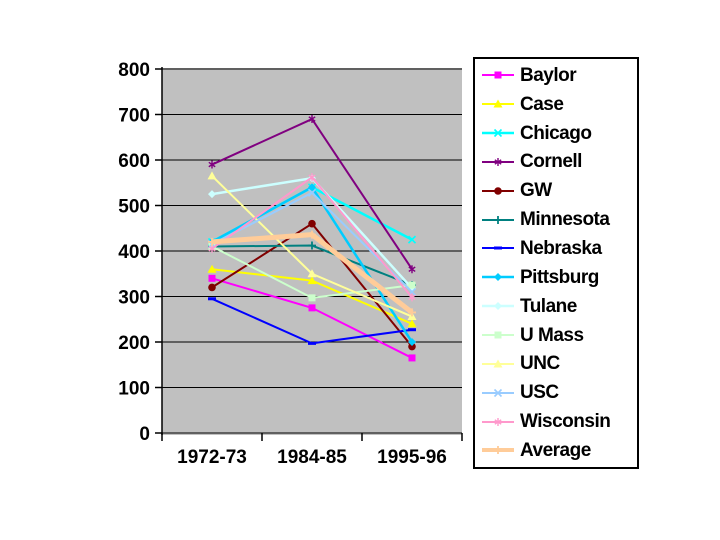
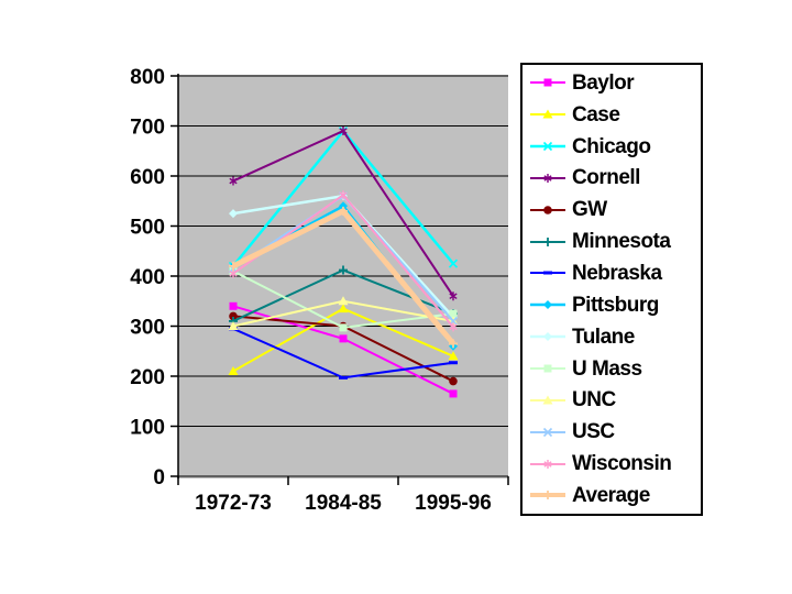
Case/1972-73: 360 -> 210
Minnesota/1972-73: 410 -> 310
UNC/1972-73: 560 -> 300
Chicago/1984-85: 540 -> 690
GW/1984-85: 460 -> 300
USC/1984-85: 530 -> 560
Average/1984-85: 440 -> 530
Pittsburg/1995-96: 200 -> 260
UNC/1995-96: 260 -> 310
